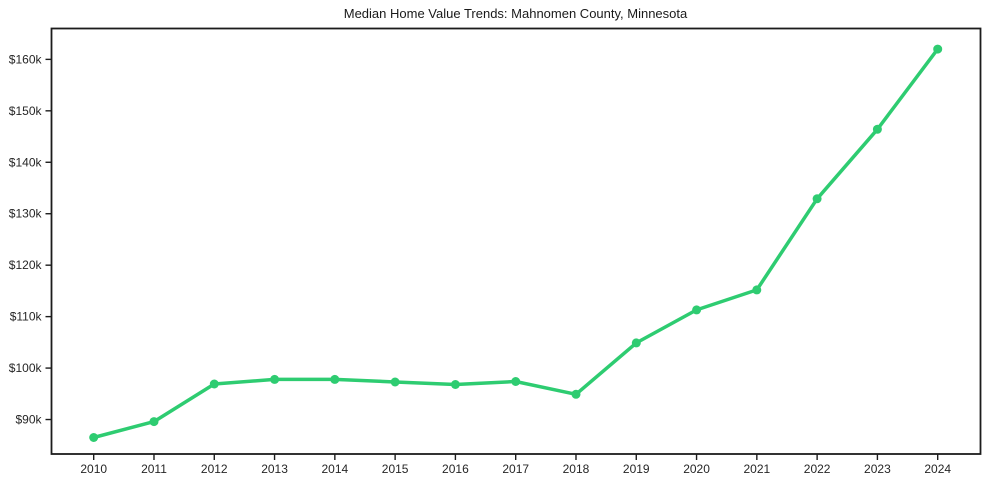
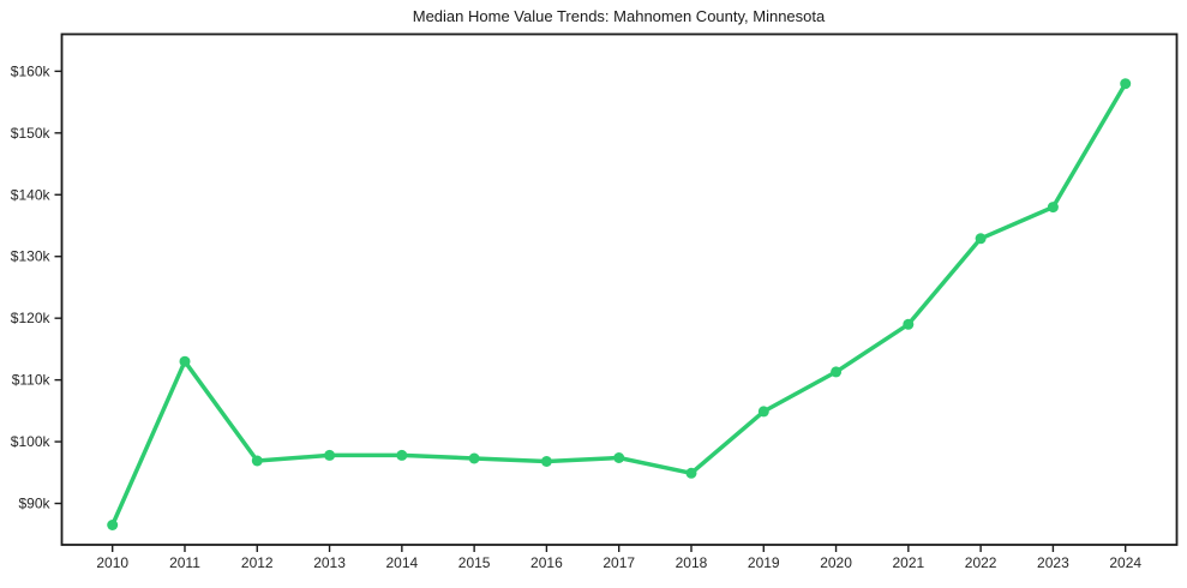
2011: $90k -> $113k
2021: $115k -> $119k
2023: $146k -> $138k
2024: $162k -> $158k
